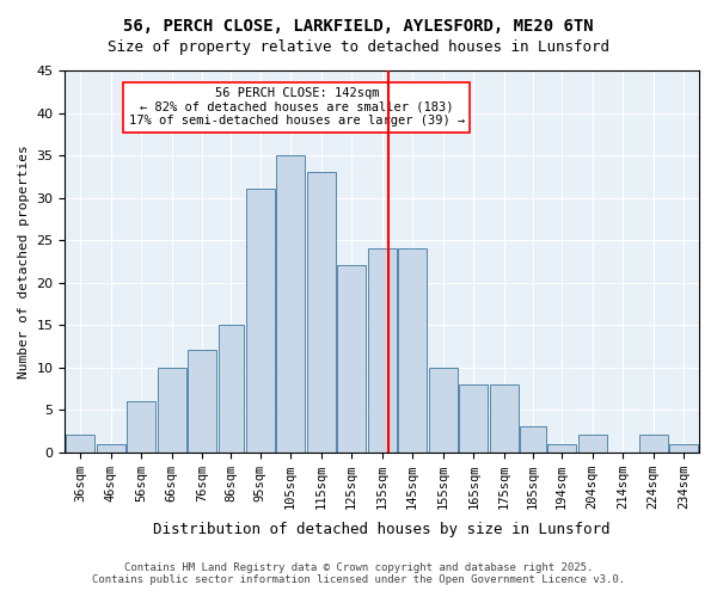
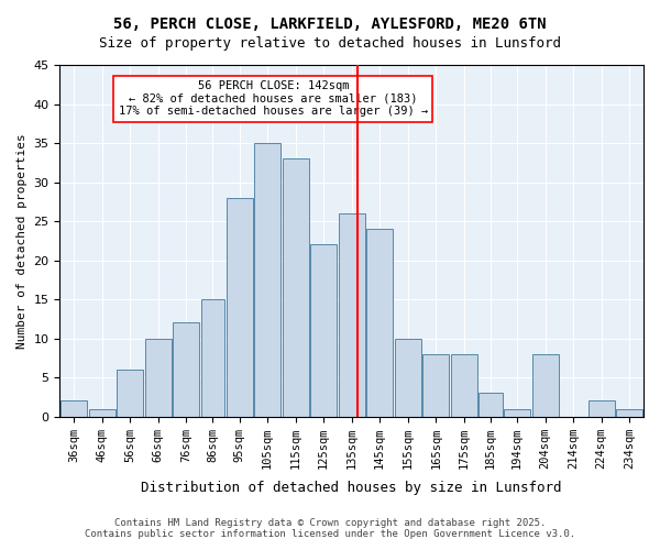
95sqm: 31 -> 28
135sqm: 24 -> 26
204sqm: 2 -> 8
